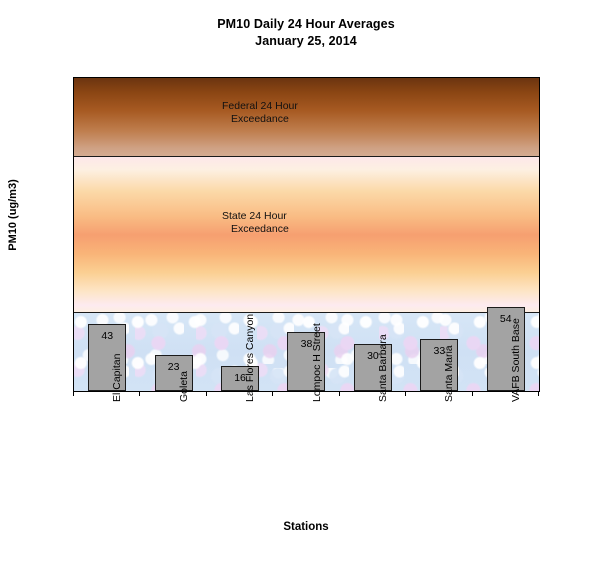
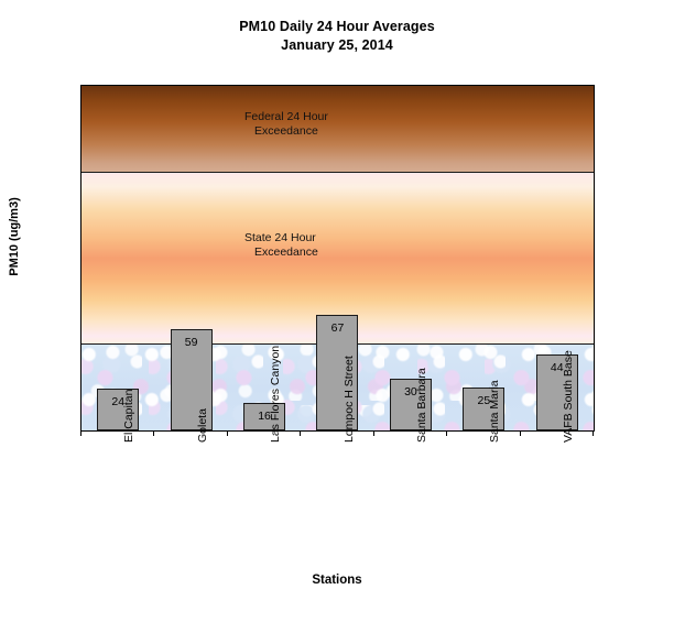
El Capitan: 43 -> 24
Goleta: 23 -> 59
Lompoc H Street: 38 -> 67
Santa Maria: 33 -> 25
VAFB South Base: 54 -> 44
